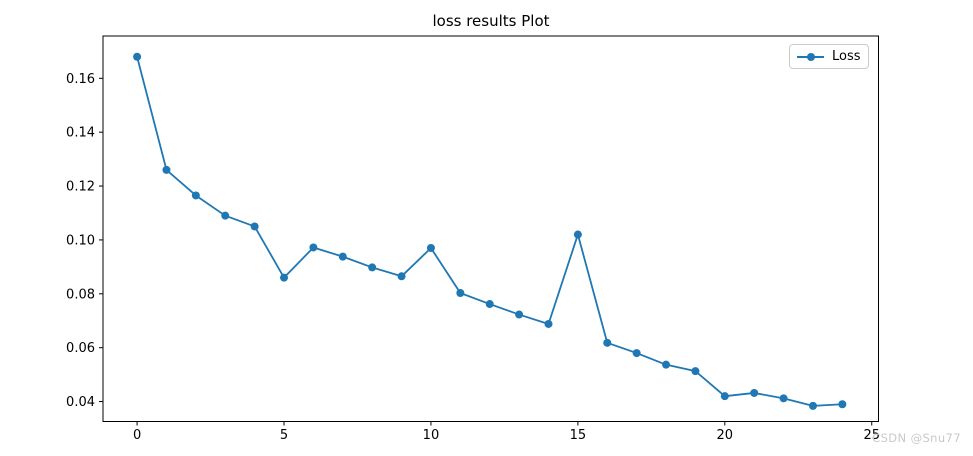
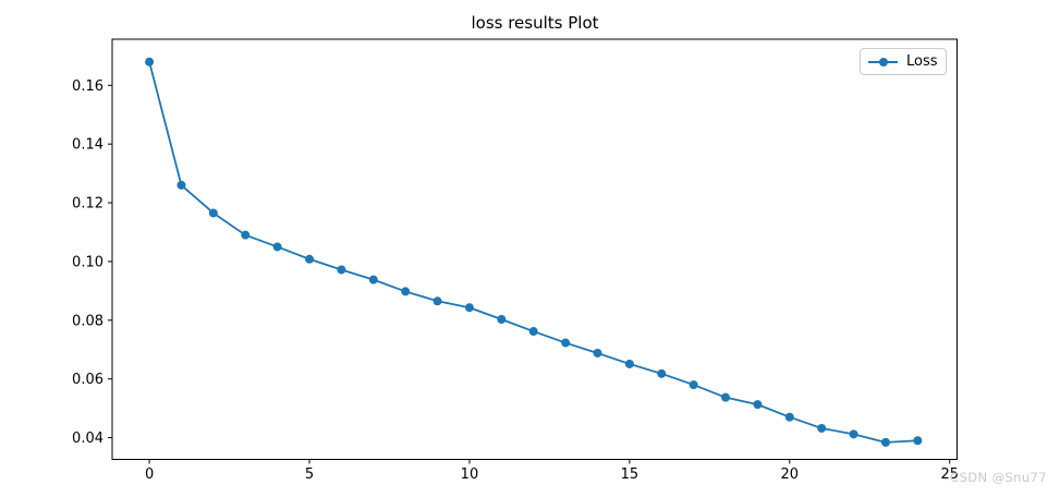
5: 0.086 -> 0.101
10: 0.097 -> 0.084
15: 0.102 -> 0.065
20: 0.042 -> 0.047
